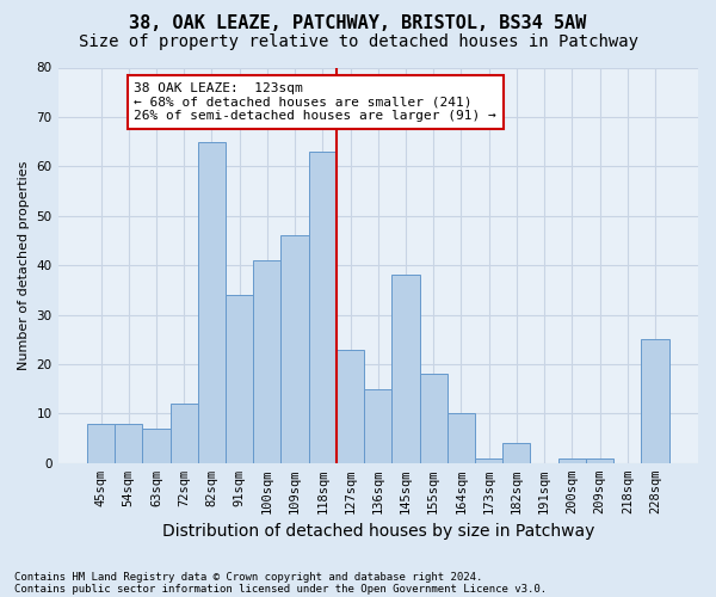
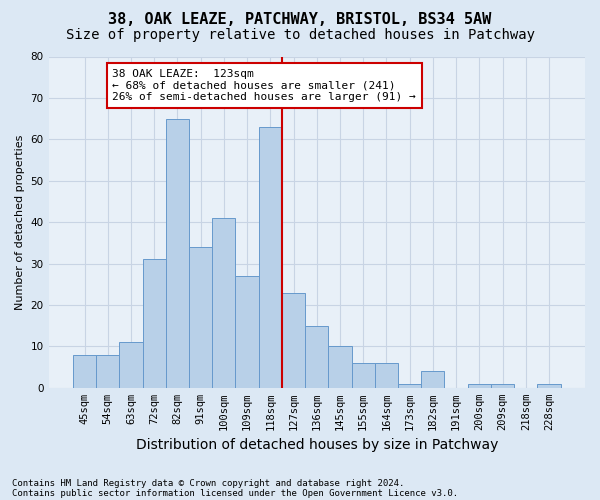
63sqm: 7 -> 11
72sqm: 12 -> 31
109sqm: 46 -> 27
145sqm: 38 -> 10
155sqm: 18 -> 6
164sqm: 10 -> 6
228sqm: 25 -> 1
